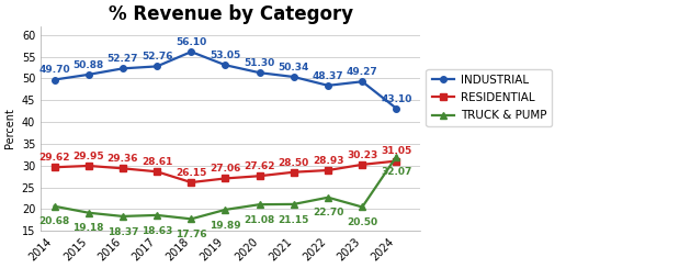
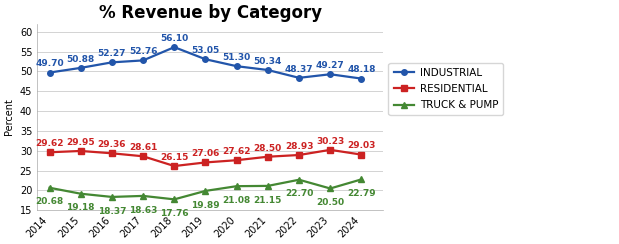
INDUSTRIAL/2024: 43.10 -> 48.18
RESIDENTIAL/2024: 31.05 -> 29.03
TRUCK & PUMP/2024: 32.07 -> 22.79
